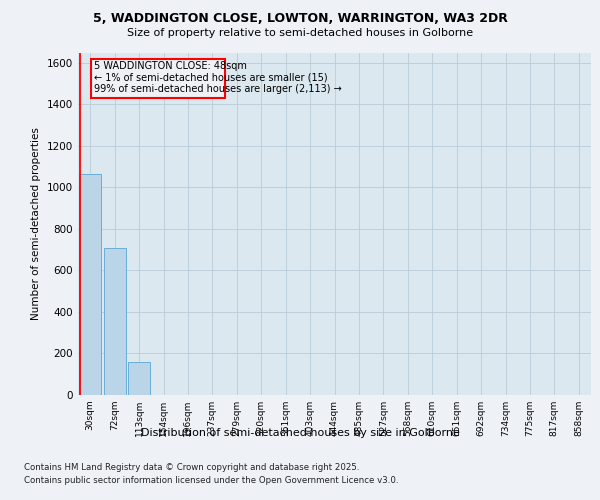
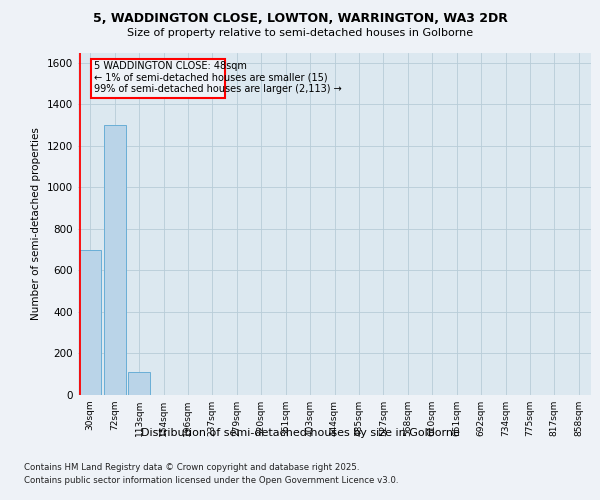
30sqm: 1065 -> 700
72sqm: 710 -> 1300
113sqm: 160 -> 110
